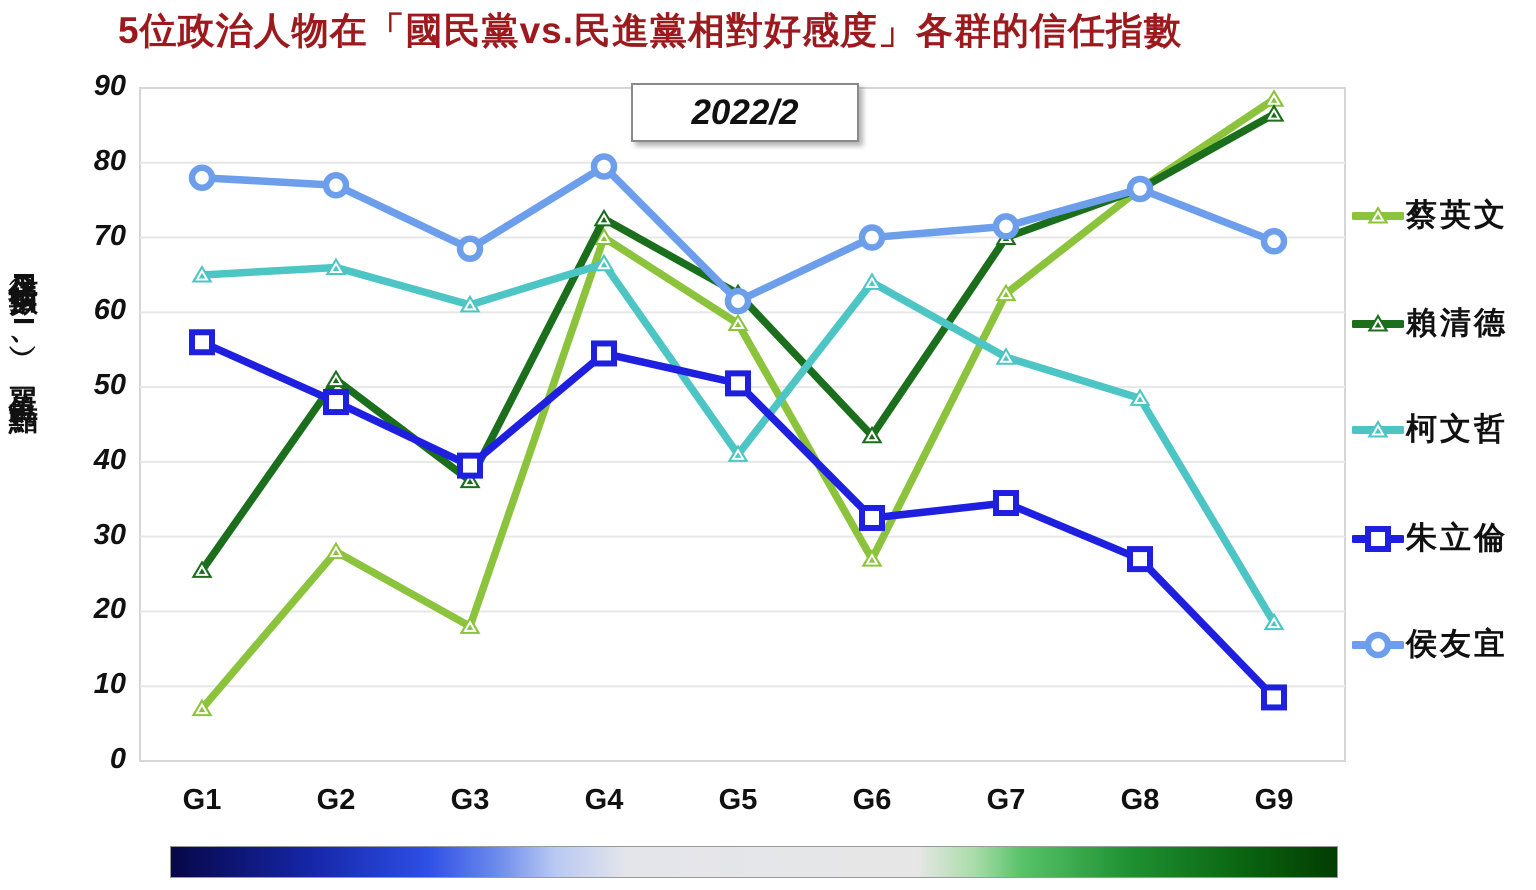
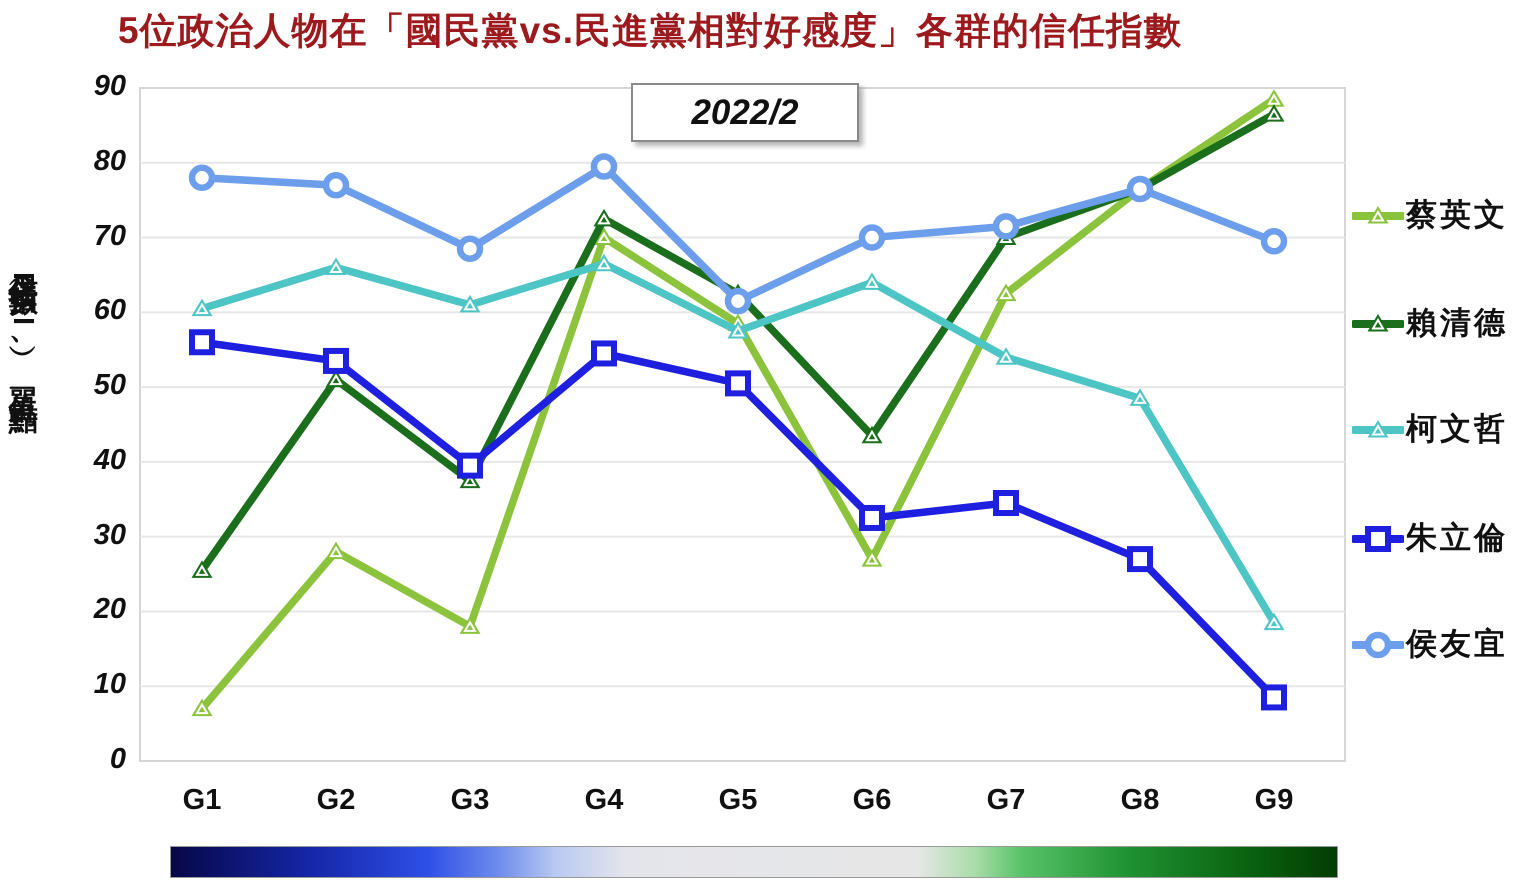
柯文哲/G1: 65 -> 60
朱立倫/G2: 48 -> 54
柯文哲/G5: 41 -> 58
